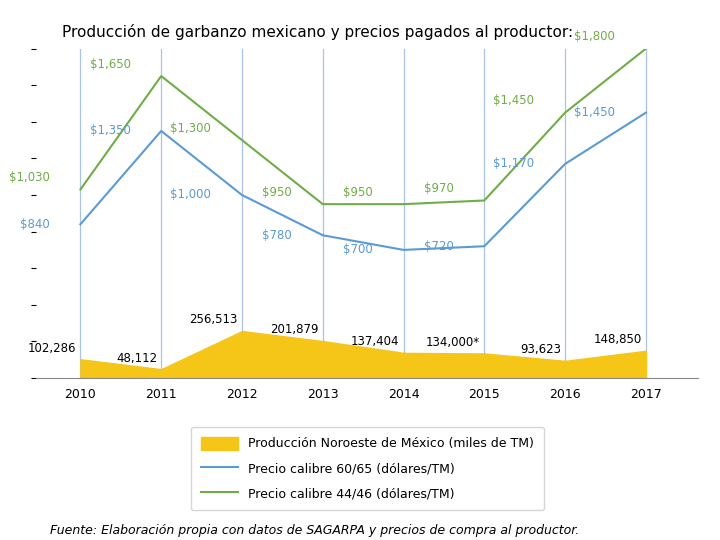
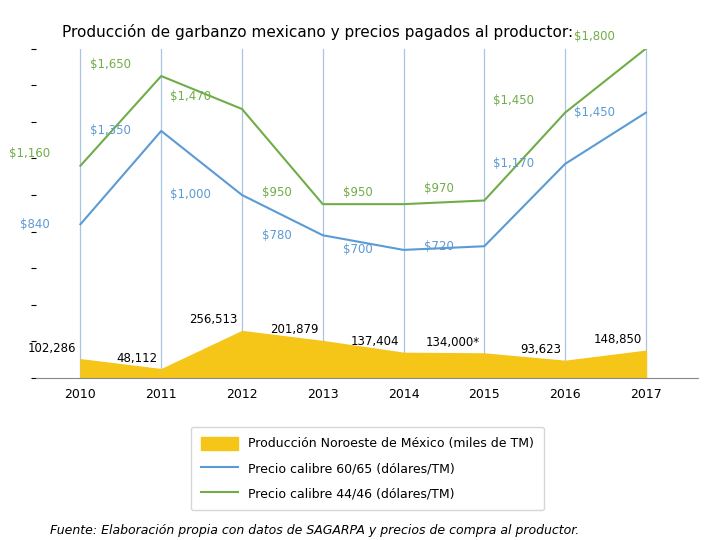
Precio calibre 44/46 (dólares/TM)/2010: $1,030 -> $1,160
Precio calibre 44/46 (dólares/TM)/2012: $1,300 -> $1,470
